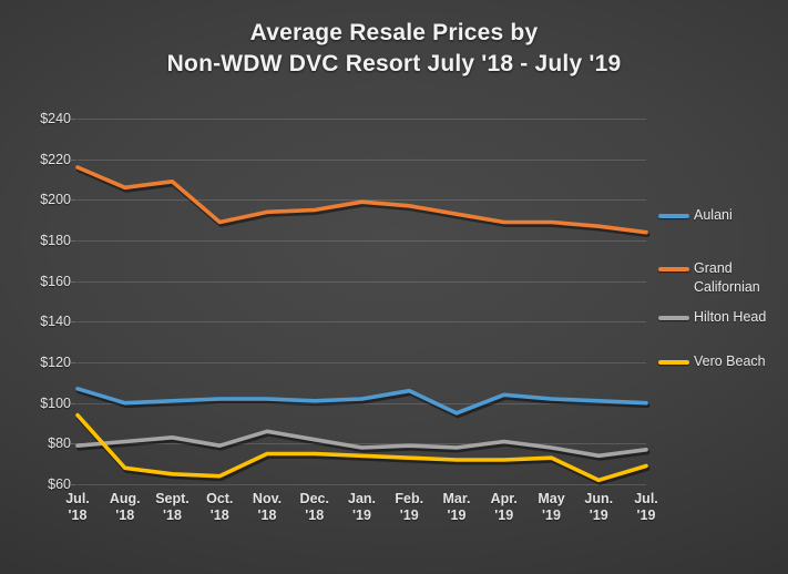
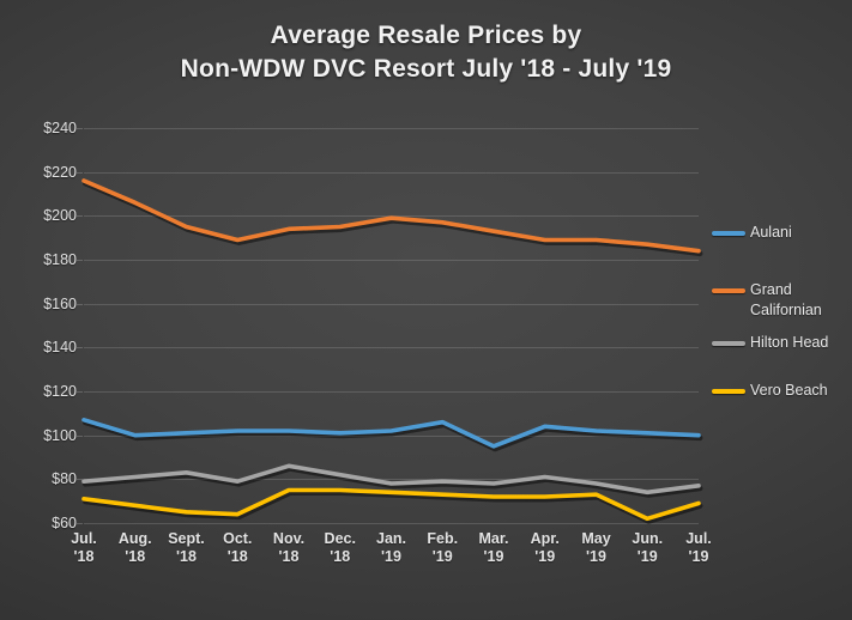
Vero Beach/Jul. '18: $94 -> $71
Grand Californian/Sept. '18: $209 -> $195
